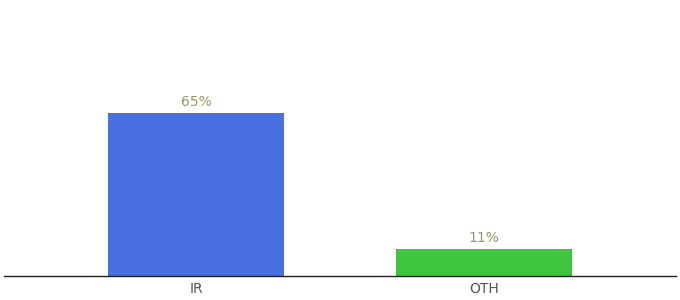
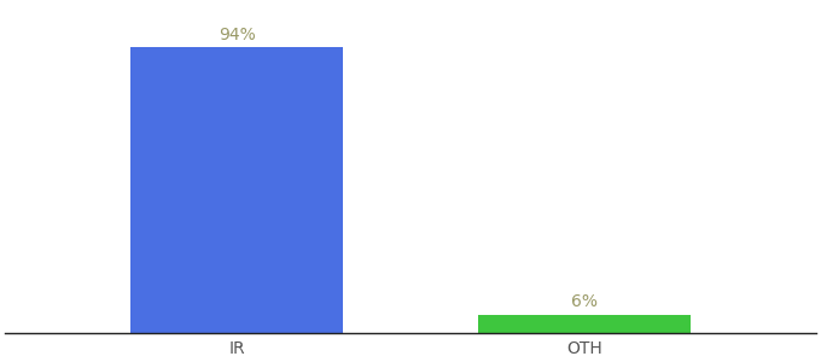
IR: 65% -> 94%
OTH: 11% -> 6%
